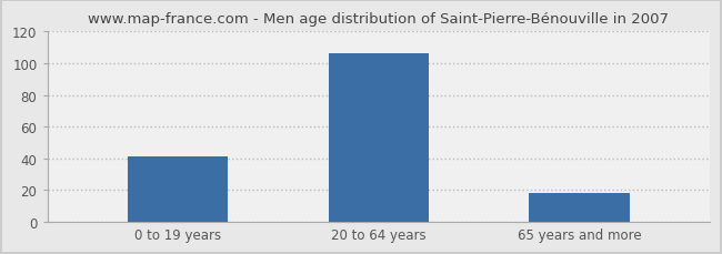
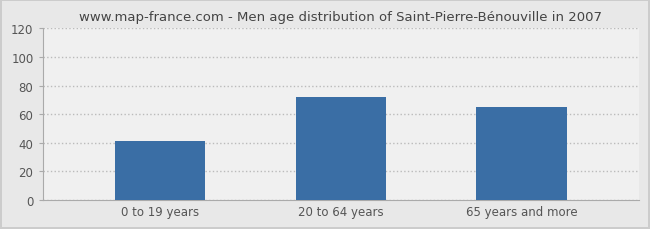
20 to 64 years: 106 -> 72
65 years and more: 18 -> 65
